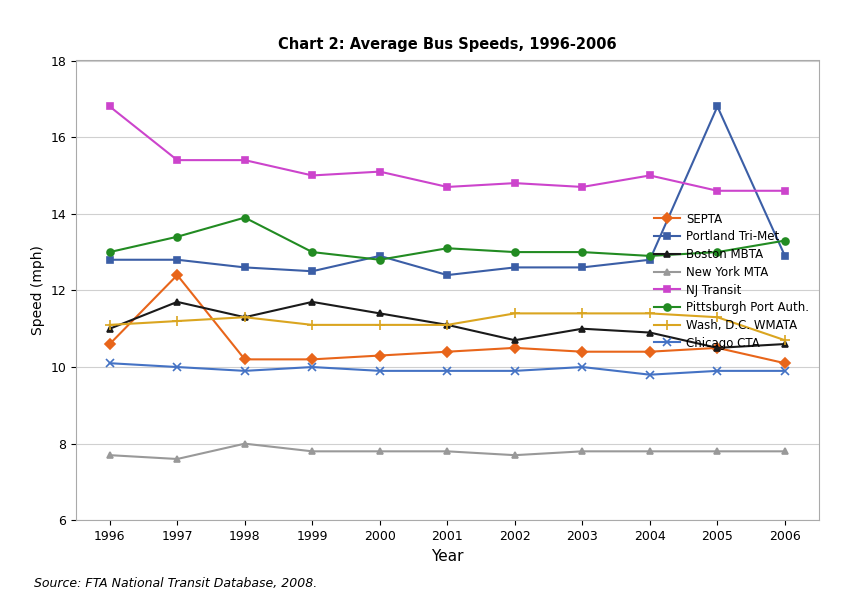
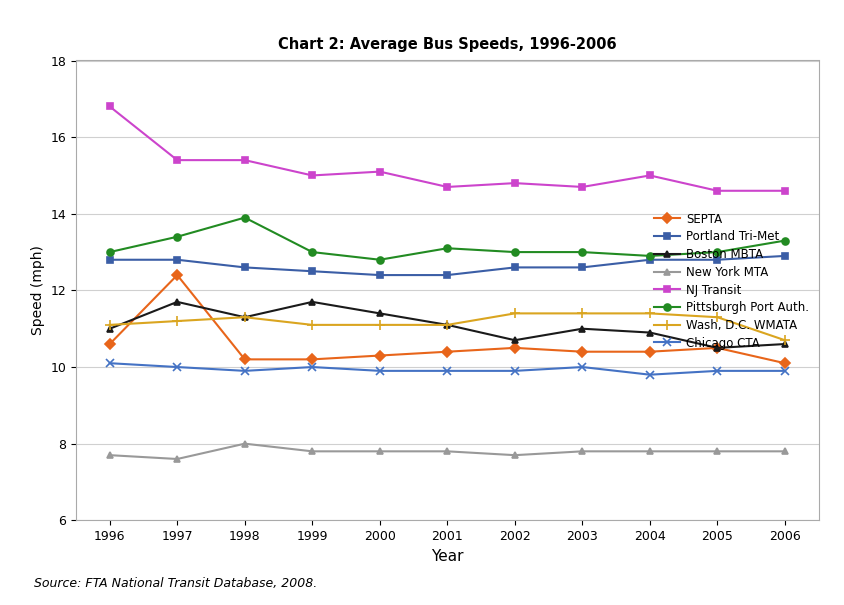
Portland Tri-Met/2000: 12.9 -> 12.4
Portland Tri-Met/2005: 16.8 -> 12.8
